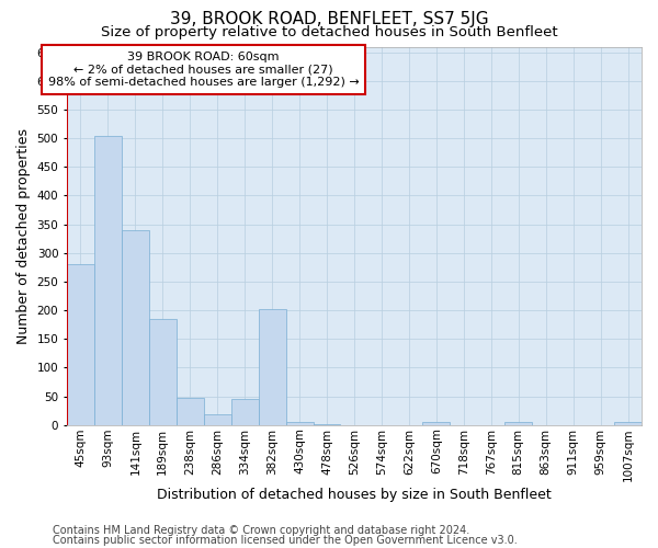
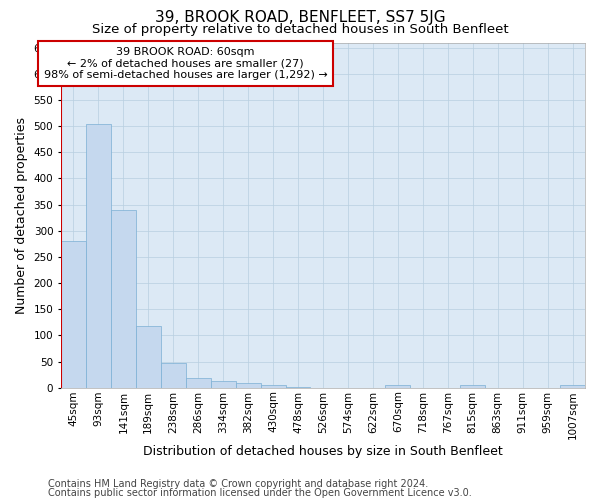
189sqm: 184 -> 118
334sqm: 46 -> 13
382sqm: 202 -> 9
